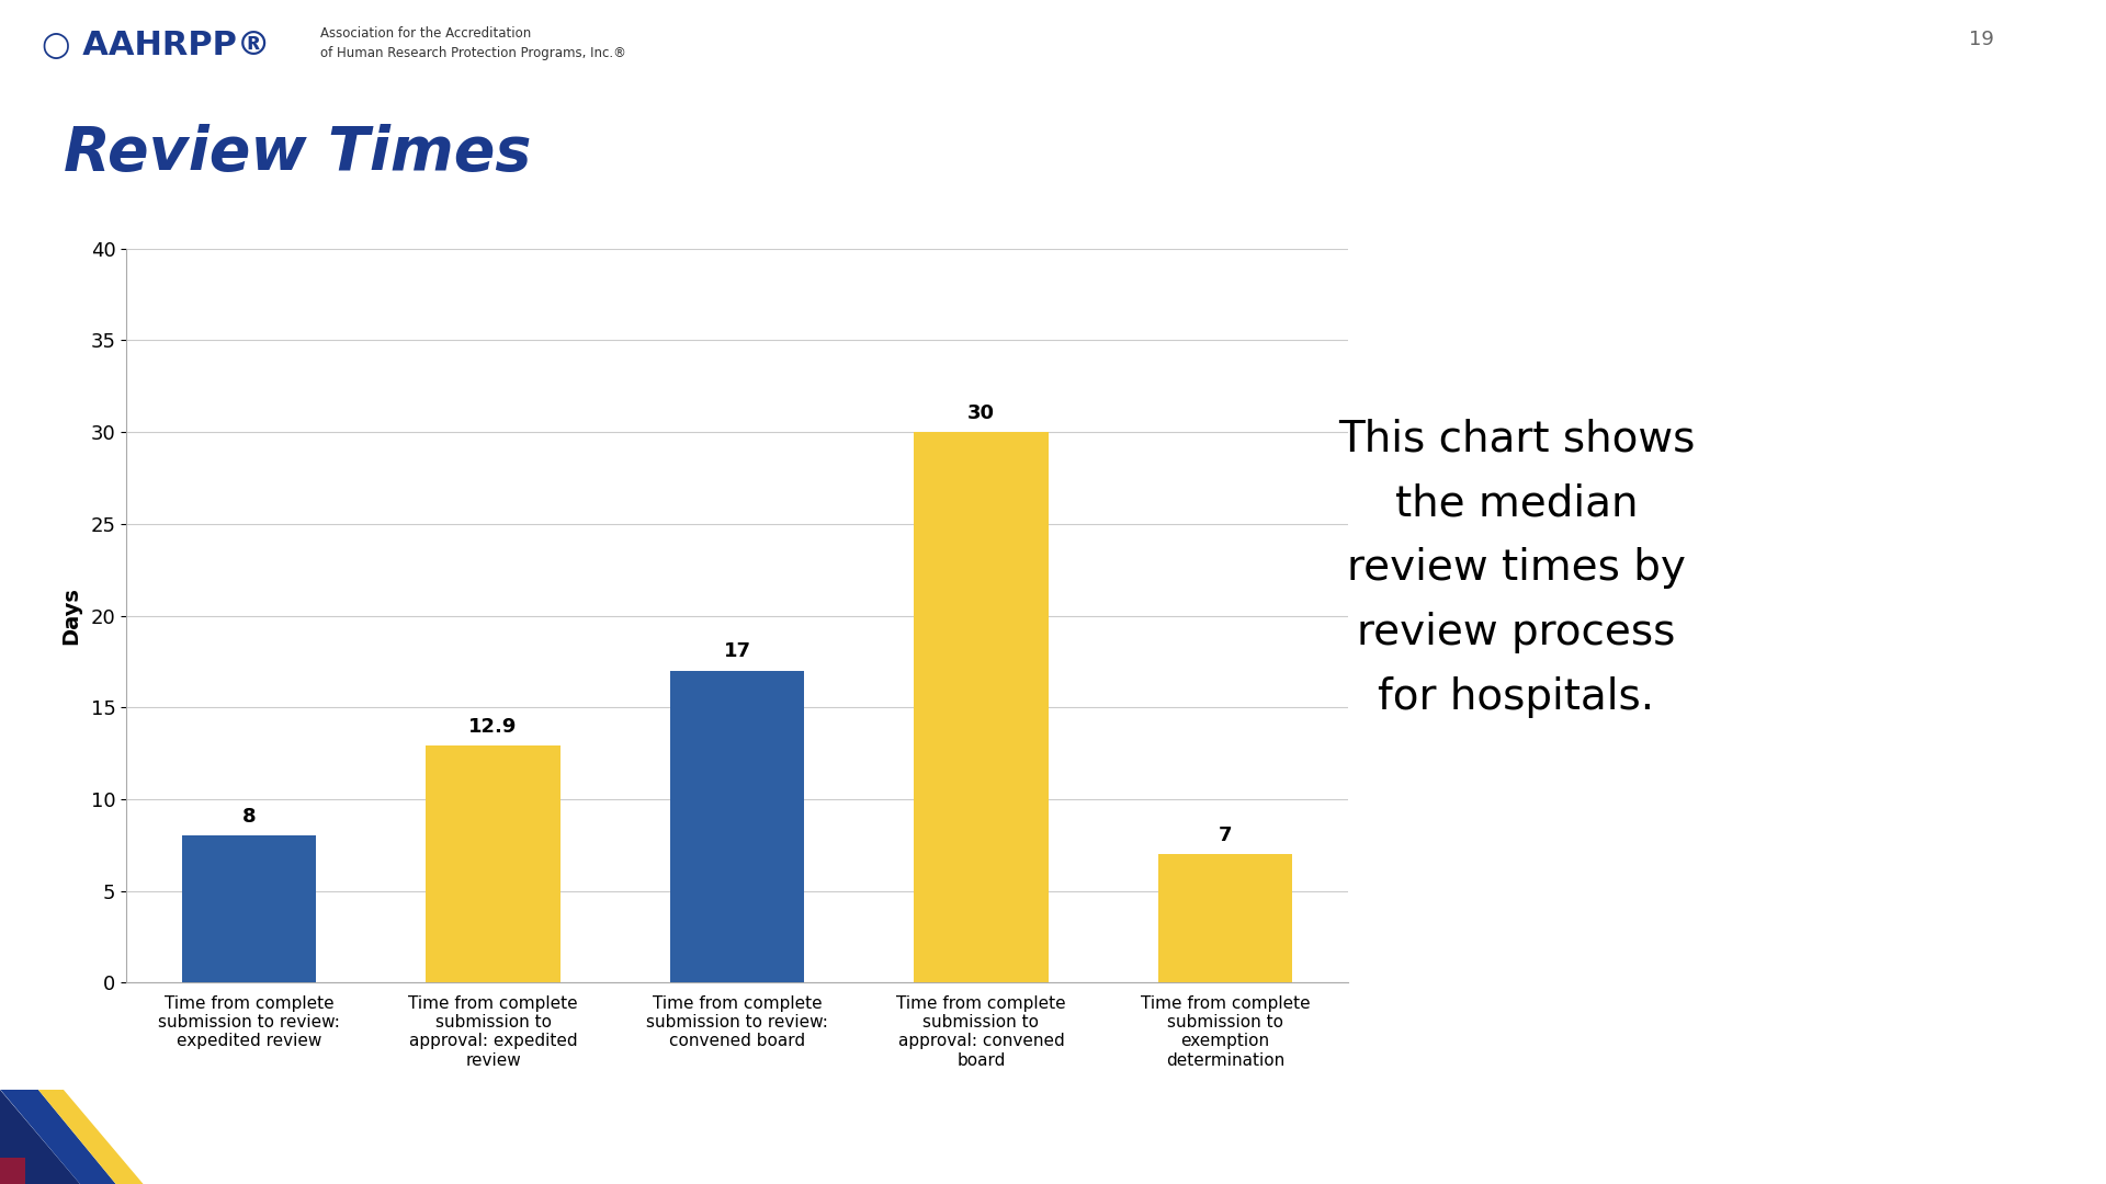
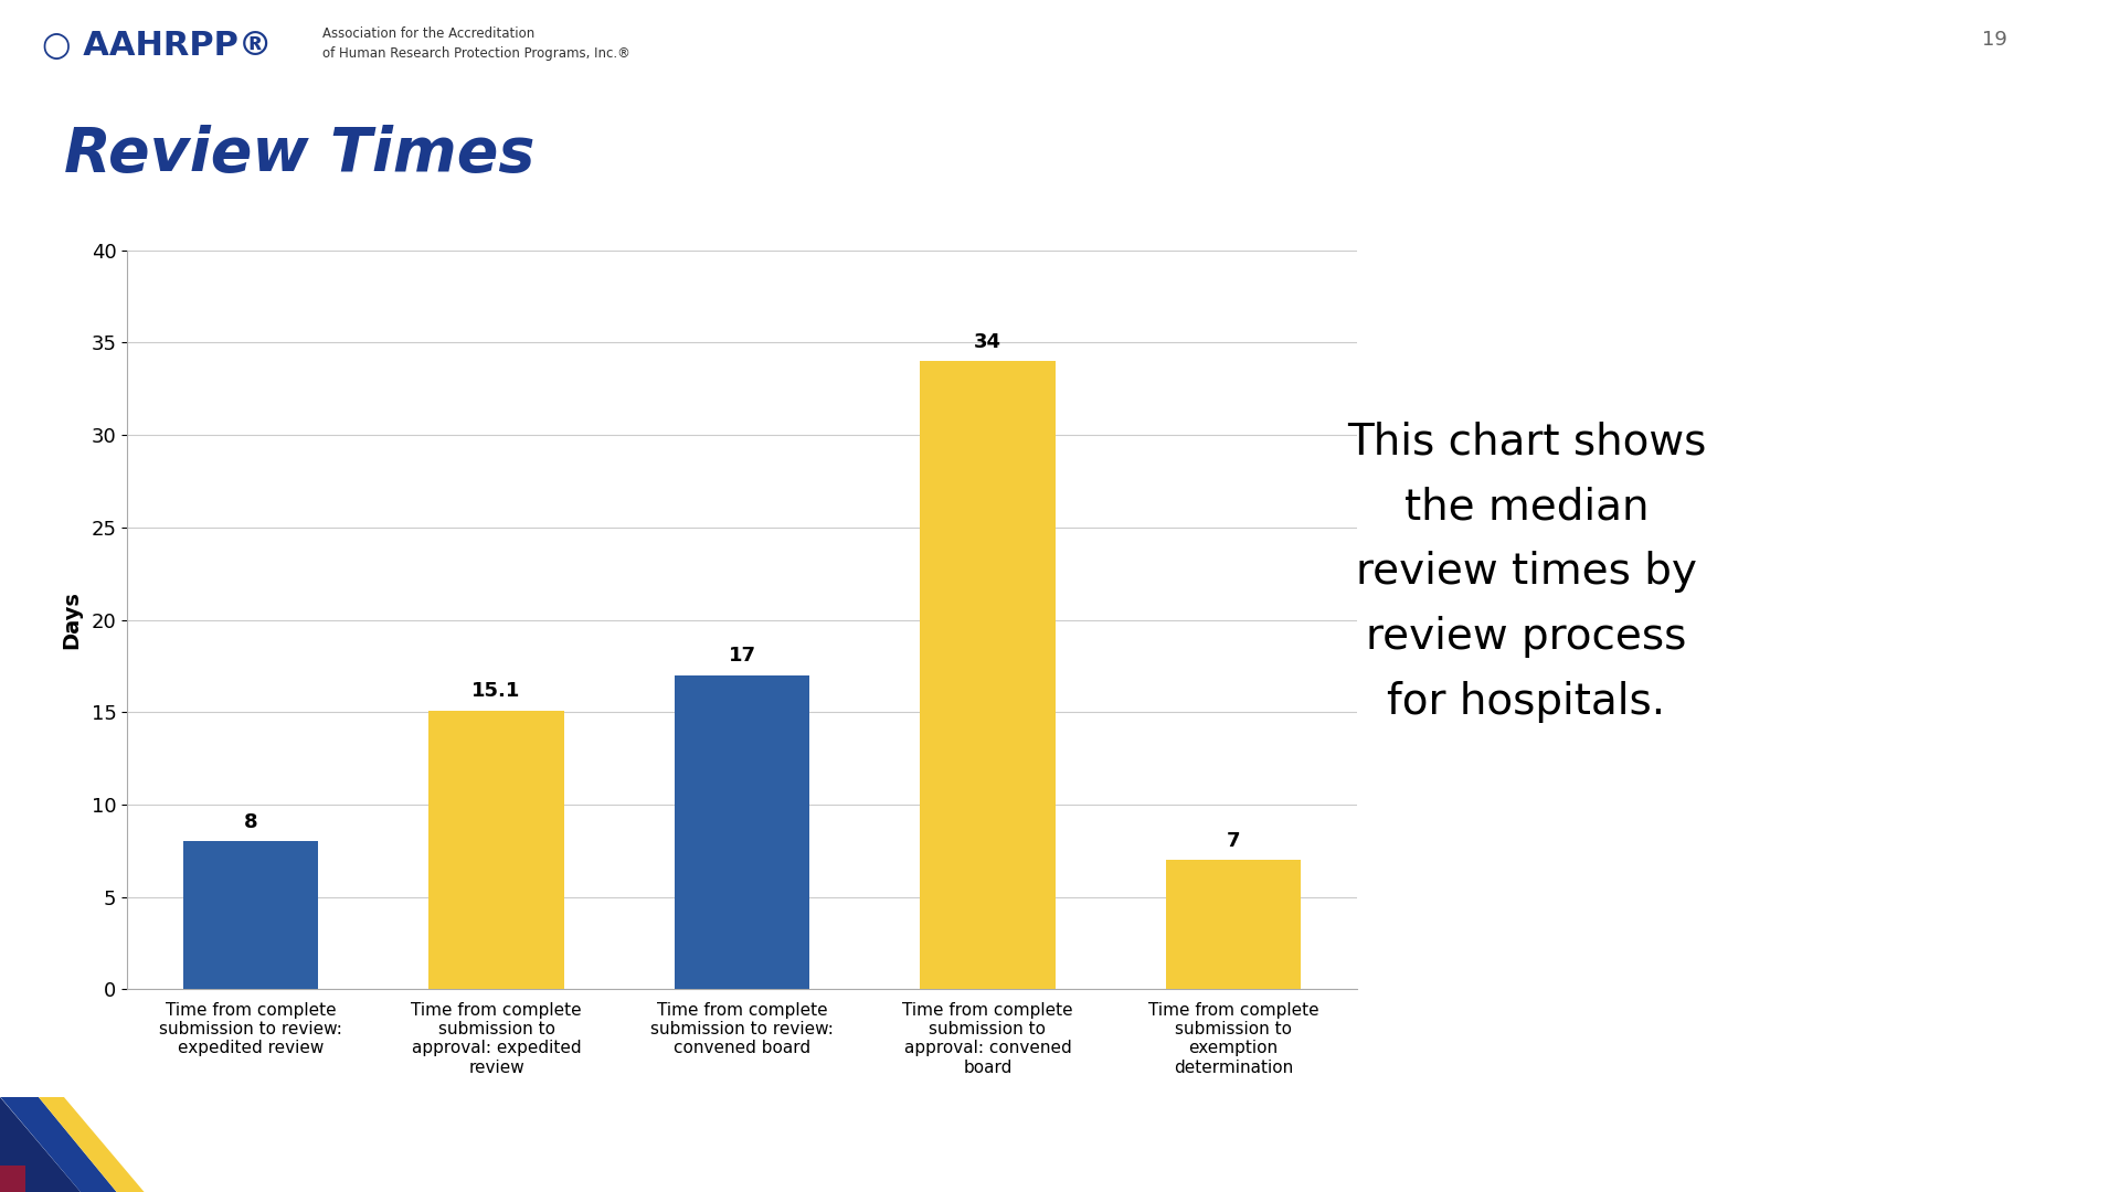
Time from complete submission to approval: expedited review: 12.9 -> 15.1
Time from complete submission to approval: convened board: 30 -> 34
